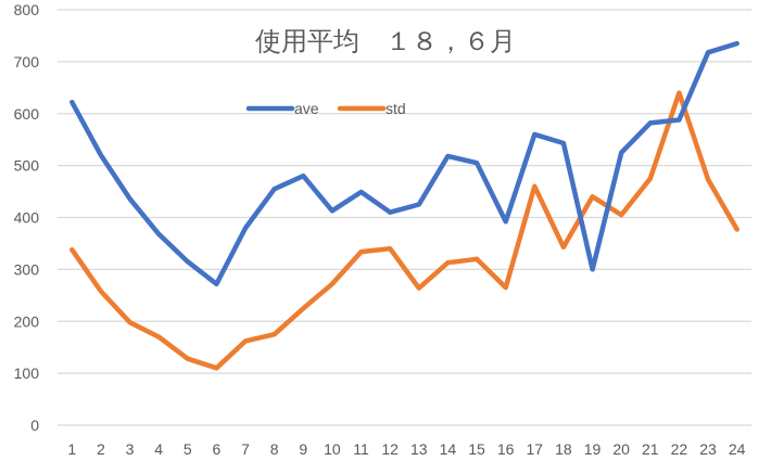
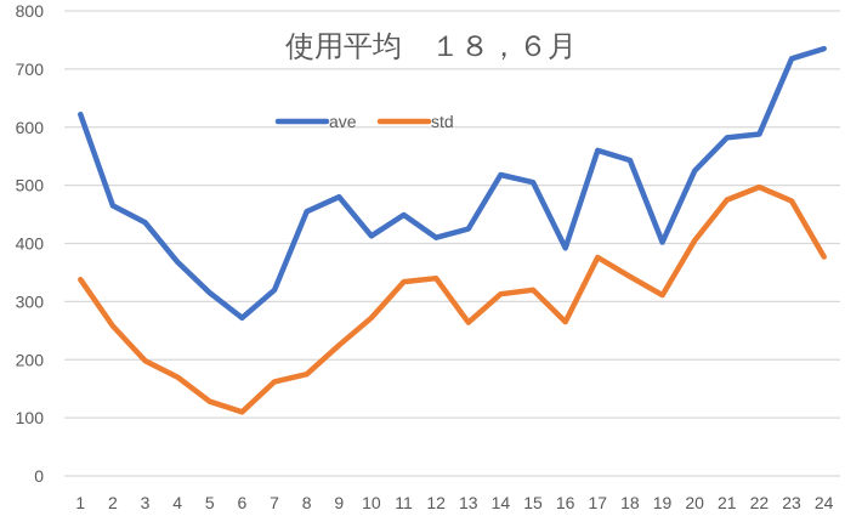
ave/2: 520 -> 460
ave/7: 380 -> 320
std/17: 460 -> 380
ave/19: 300 -> 400
std/19: 440 -> 310
std/22: 640 -> 500
